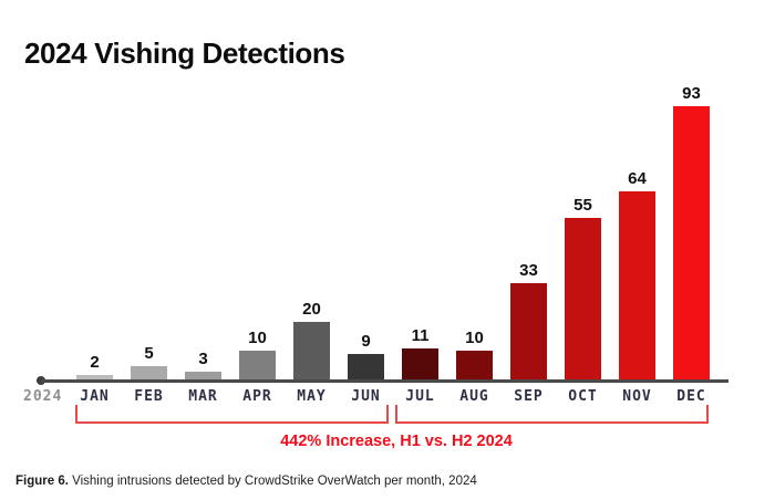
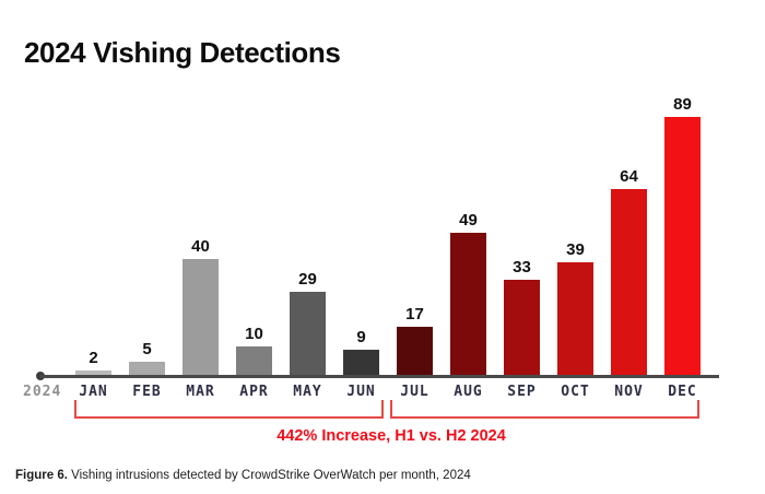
MAR: 3 -> 40
MAY: 20 -> 29
JUL: 11 -> 17
AUG: 10 -> 49
OCT: 55 -> 39
DEC: 93 -> 89
